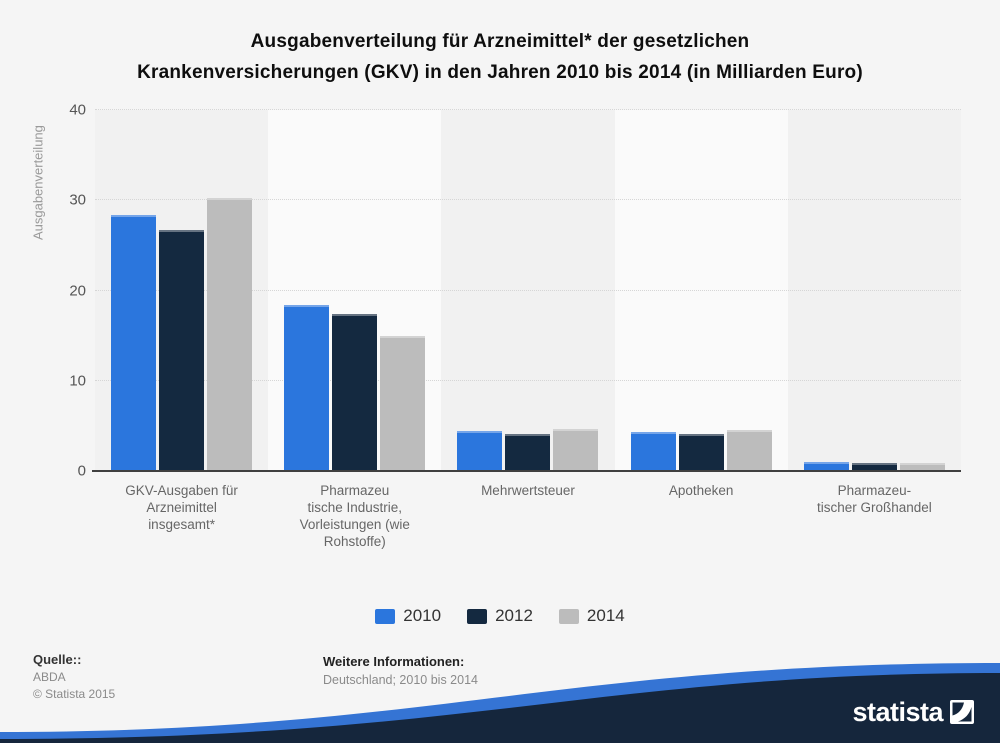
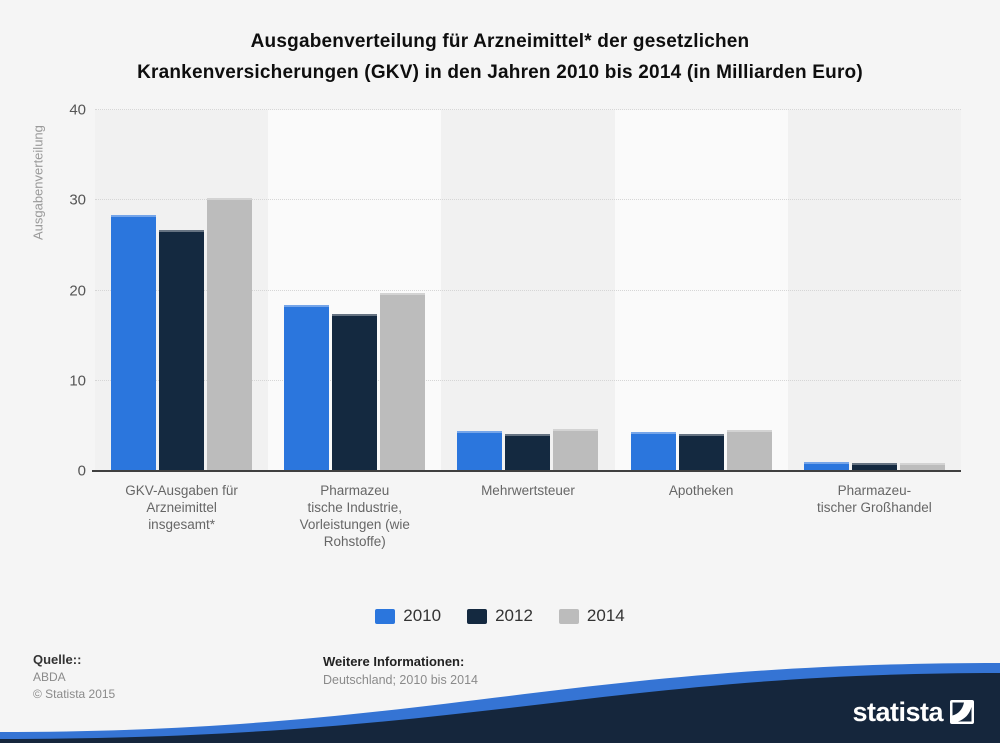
2014/Pharmazeu tische Industrie, Vorleistungen (wie Rohstoffe): 15 -> 20
